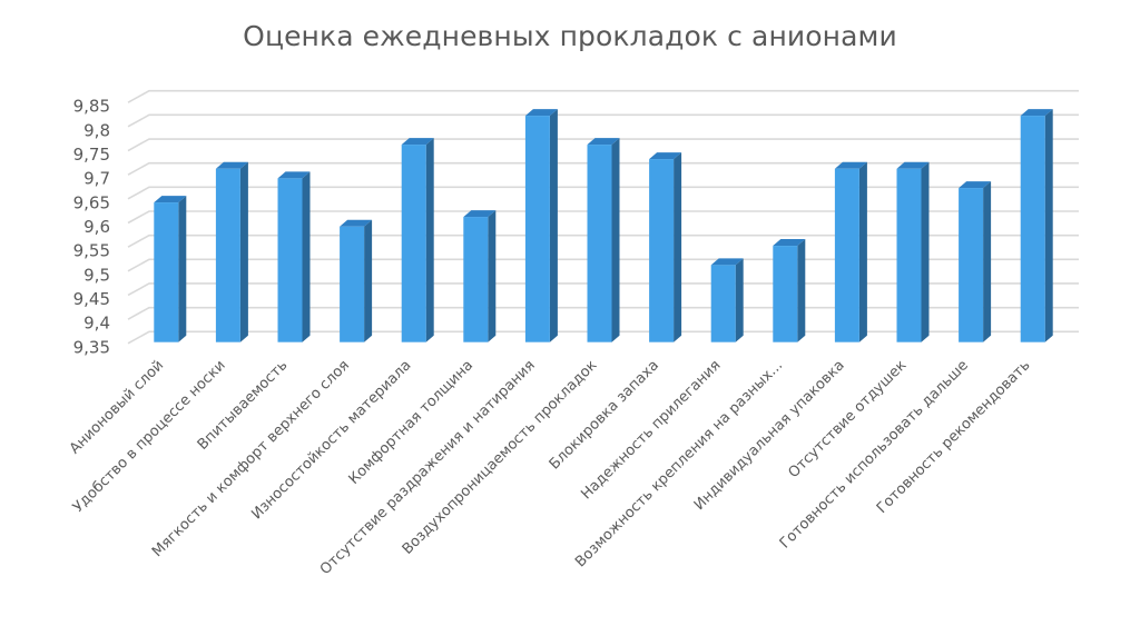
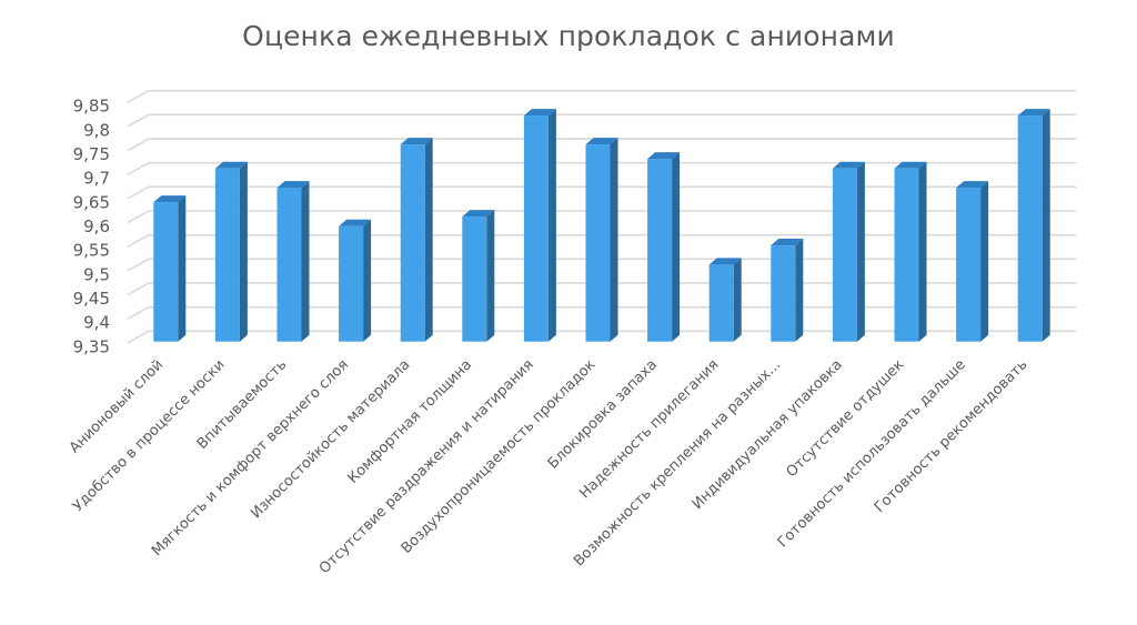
Впитываемость: 9,69 -> 9,67
